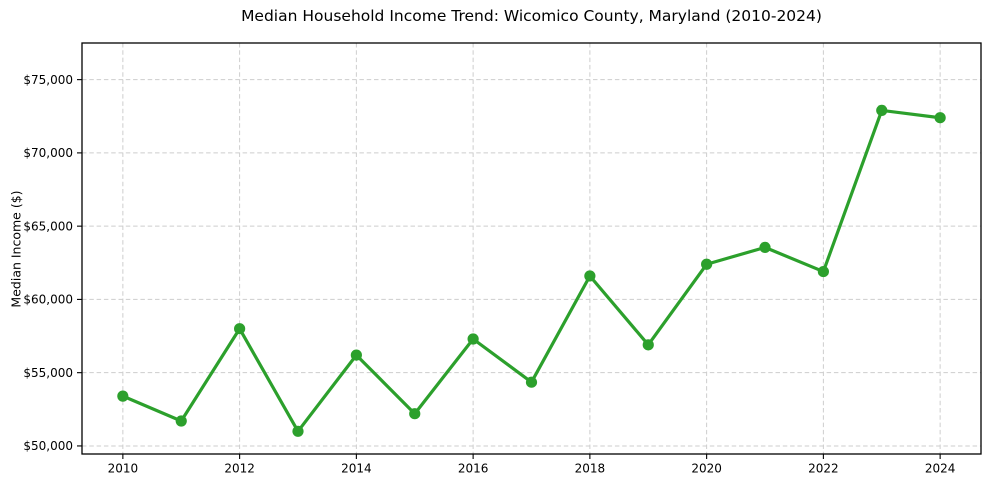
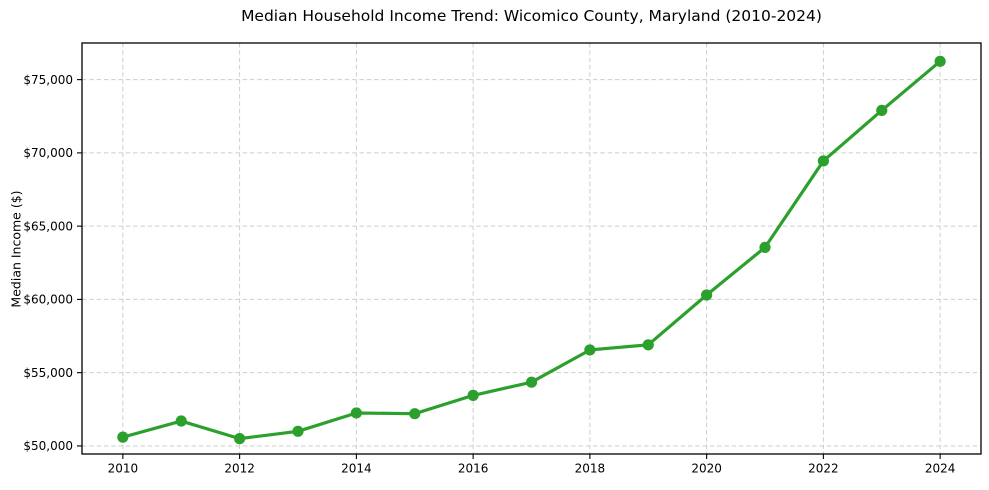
2010: $53400 -> $50600
2012: $58000 -> $50500
2014: $56200 -> $52200
2016: $57300 -> $53400
2018: $61600 -> $56600
2020: $62400 -> $60300
2022: $61900 -> $69400
2024: $72400 -> $76200
